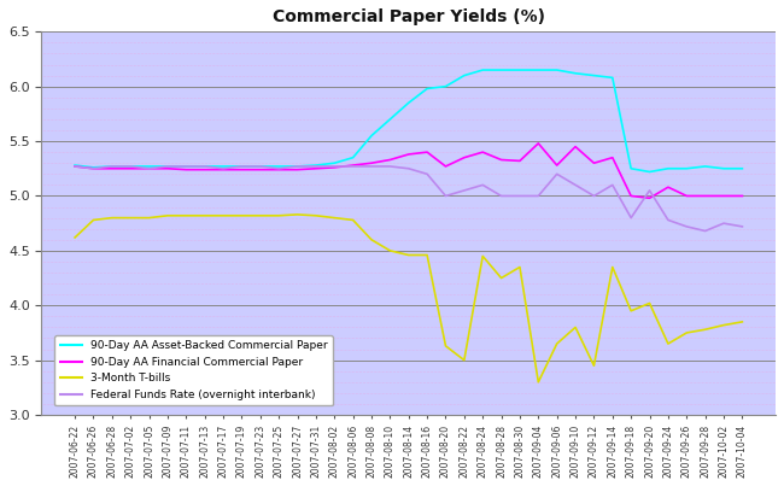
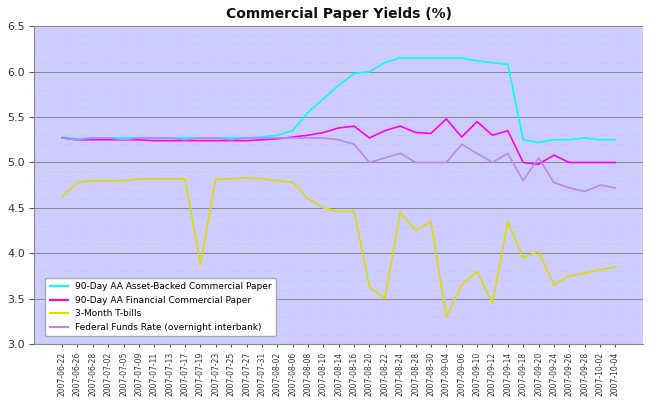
3-Month T-bills/2007-07-19: 4.82 -> 3.88
